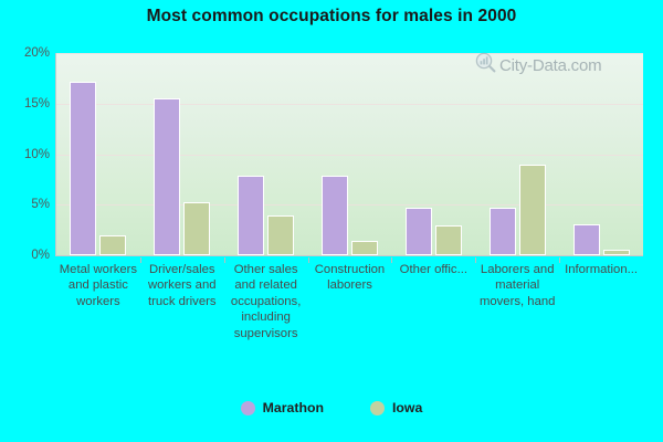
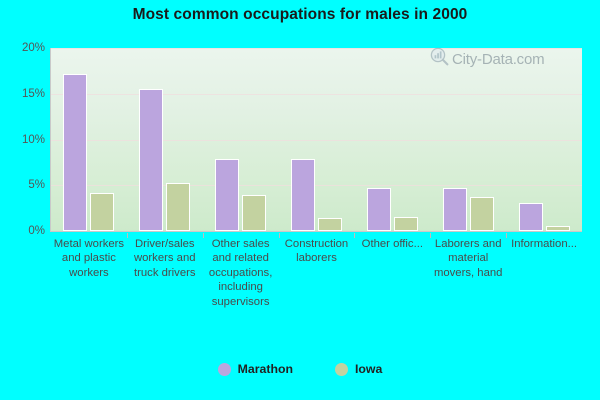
Iowa/Metal workers and plastic workers: 2% -> 4%
Iowa/Other offic...: 3% -> 2%
Iowa/Laborers and material movers, hand: 9% -> 4%
